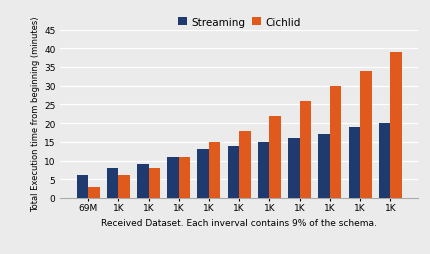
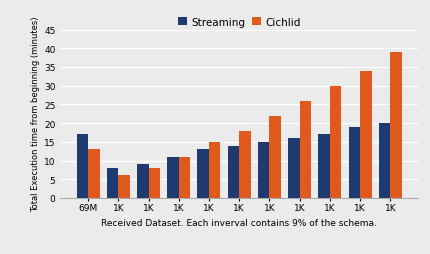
Streaming/69M: 6 -> 17
Cichlid/69M: 3 -> 13
